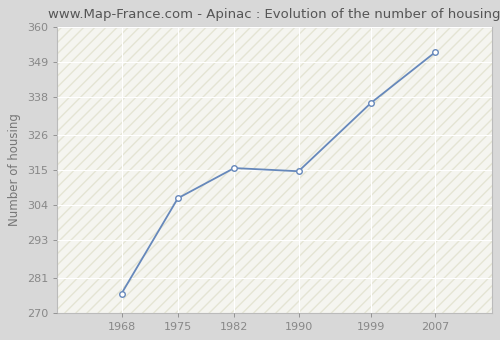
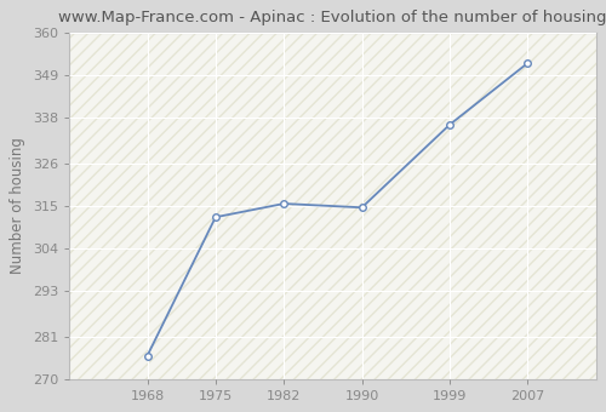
1975: 306.0 -> 312.0
